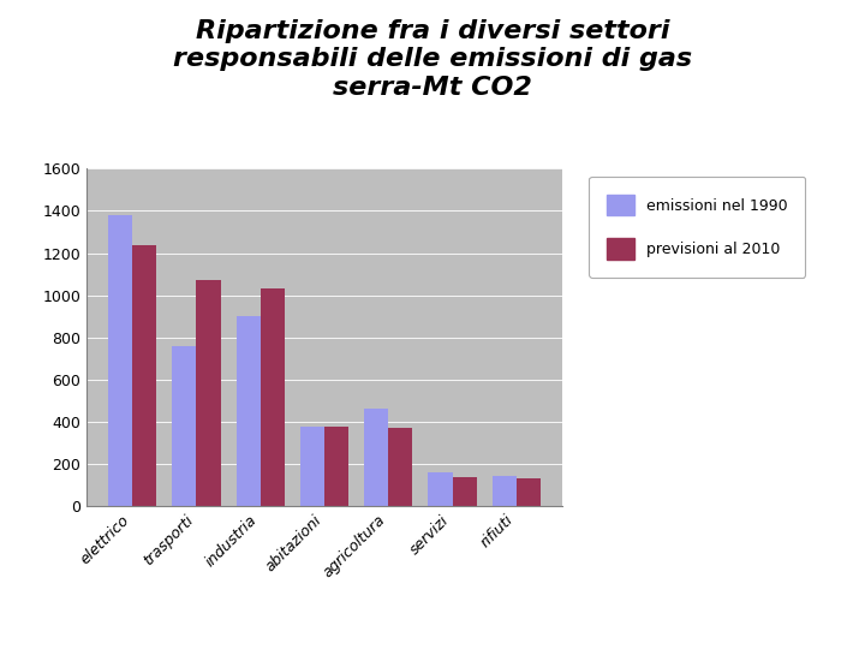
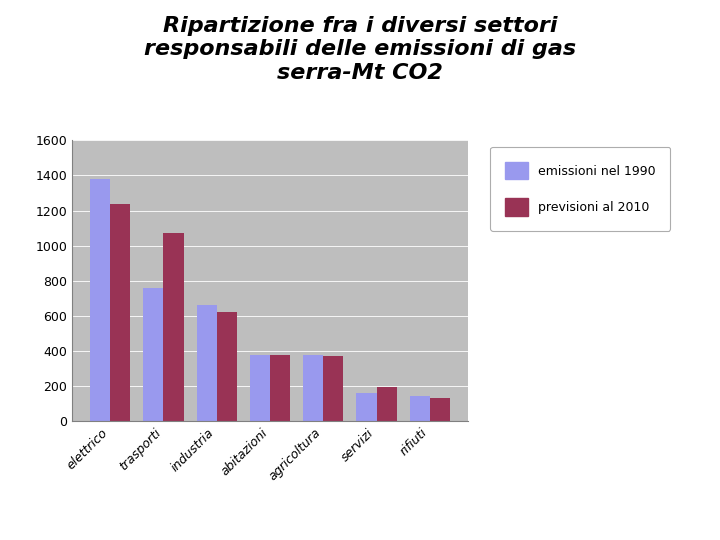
emissioni nel 1990/industria: 900 -> 660
previsioni al 2010/industria: 1030 -> 620
emissioni nel 1990/agricoltura: 460 -> 380
previsioni al 2010/servizi: 140 -> 200
